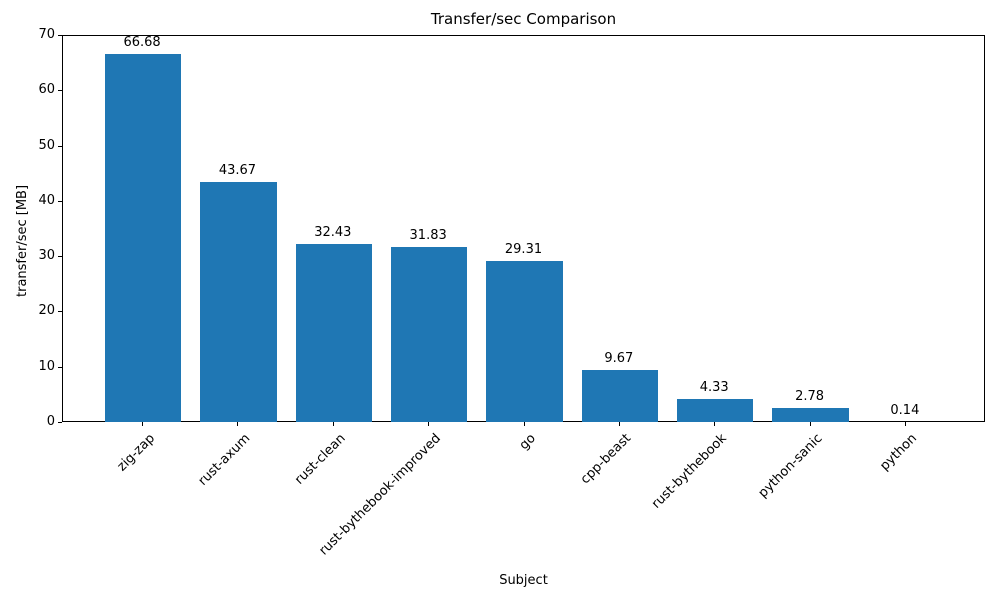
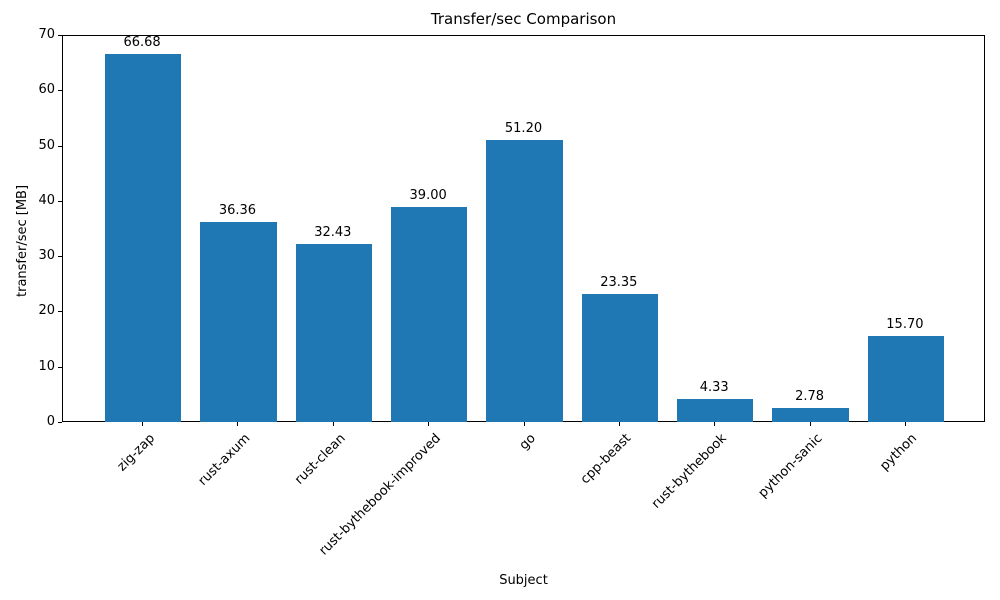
rust-axum: 43.67 -> 36.36
rust-bythebook-improved: 31.83 -> 39.00
go: 29.31 -> 51.20
cpp-beast: 9.67 -> 23.35
python: 0.14 -> 15.70
